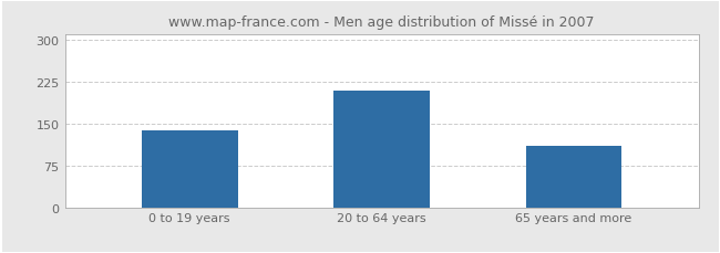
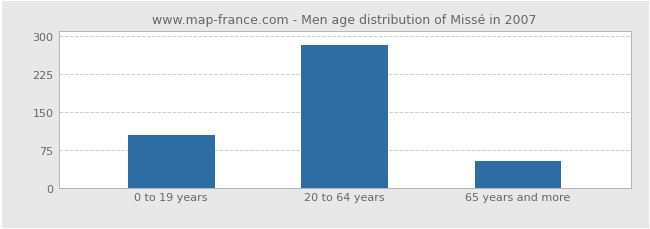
0 to 19 years: 138 -> 105
20 to 64 years: 210 -> 283
65 years and more: 110 -> 52
